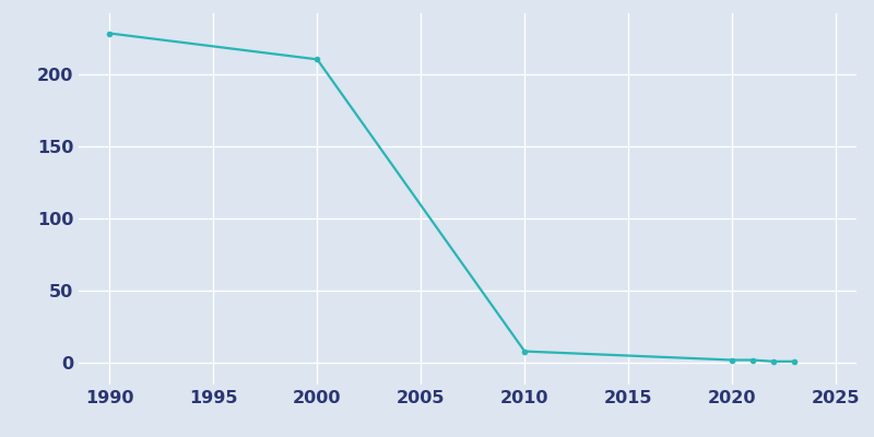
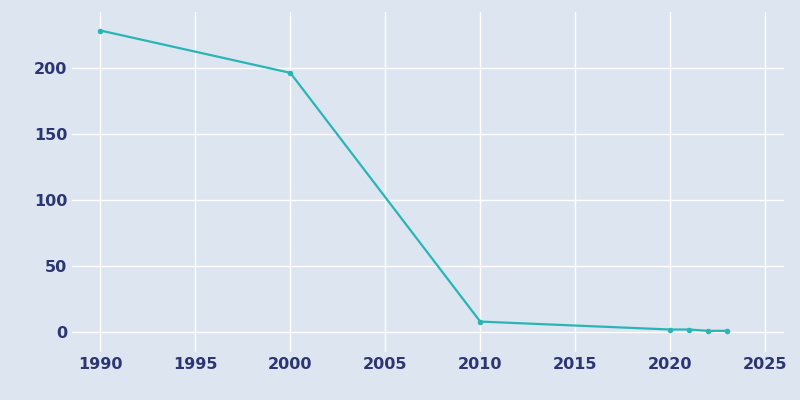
2000: 210 -> 196
